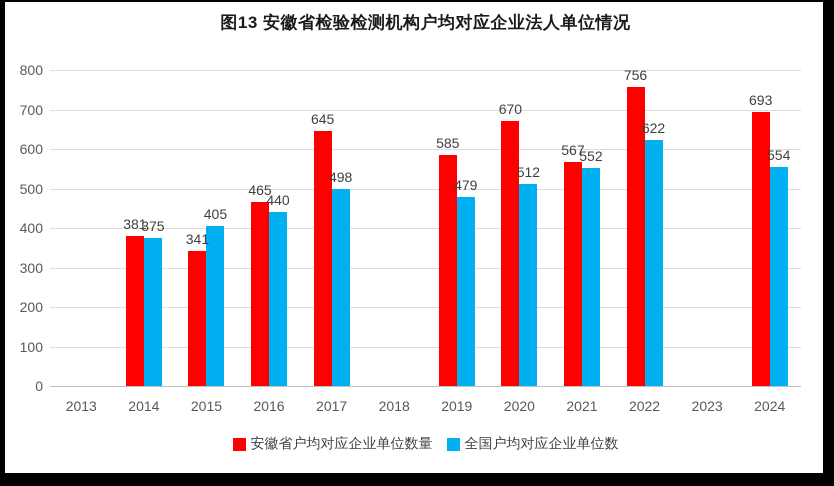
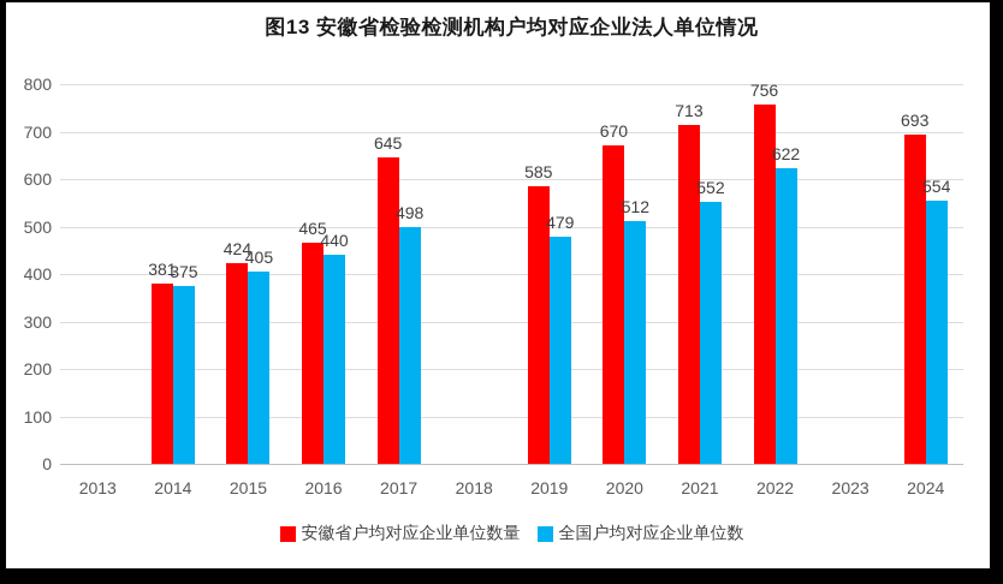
安徽省户均对应企业单位数量/2015: 341 -> 424
安徽省户均对应企业单位数量/2021: 567 -> 713
